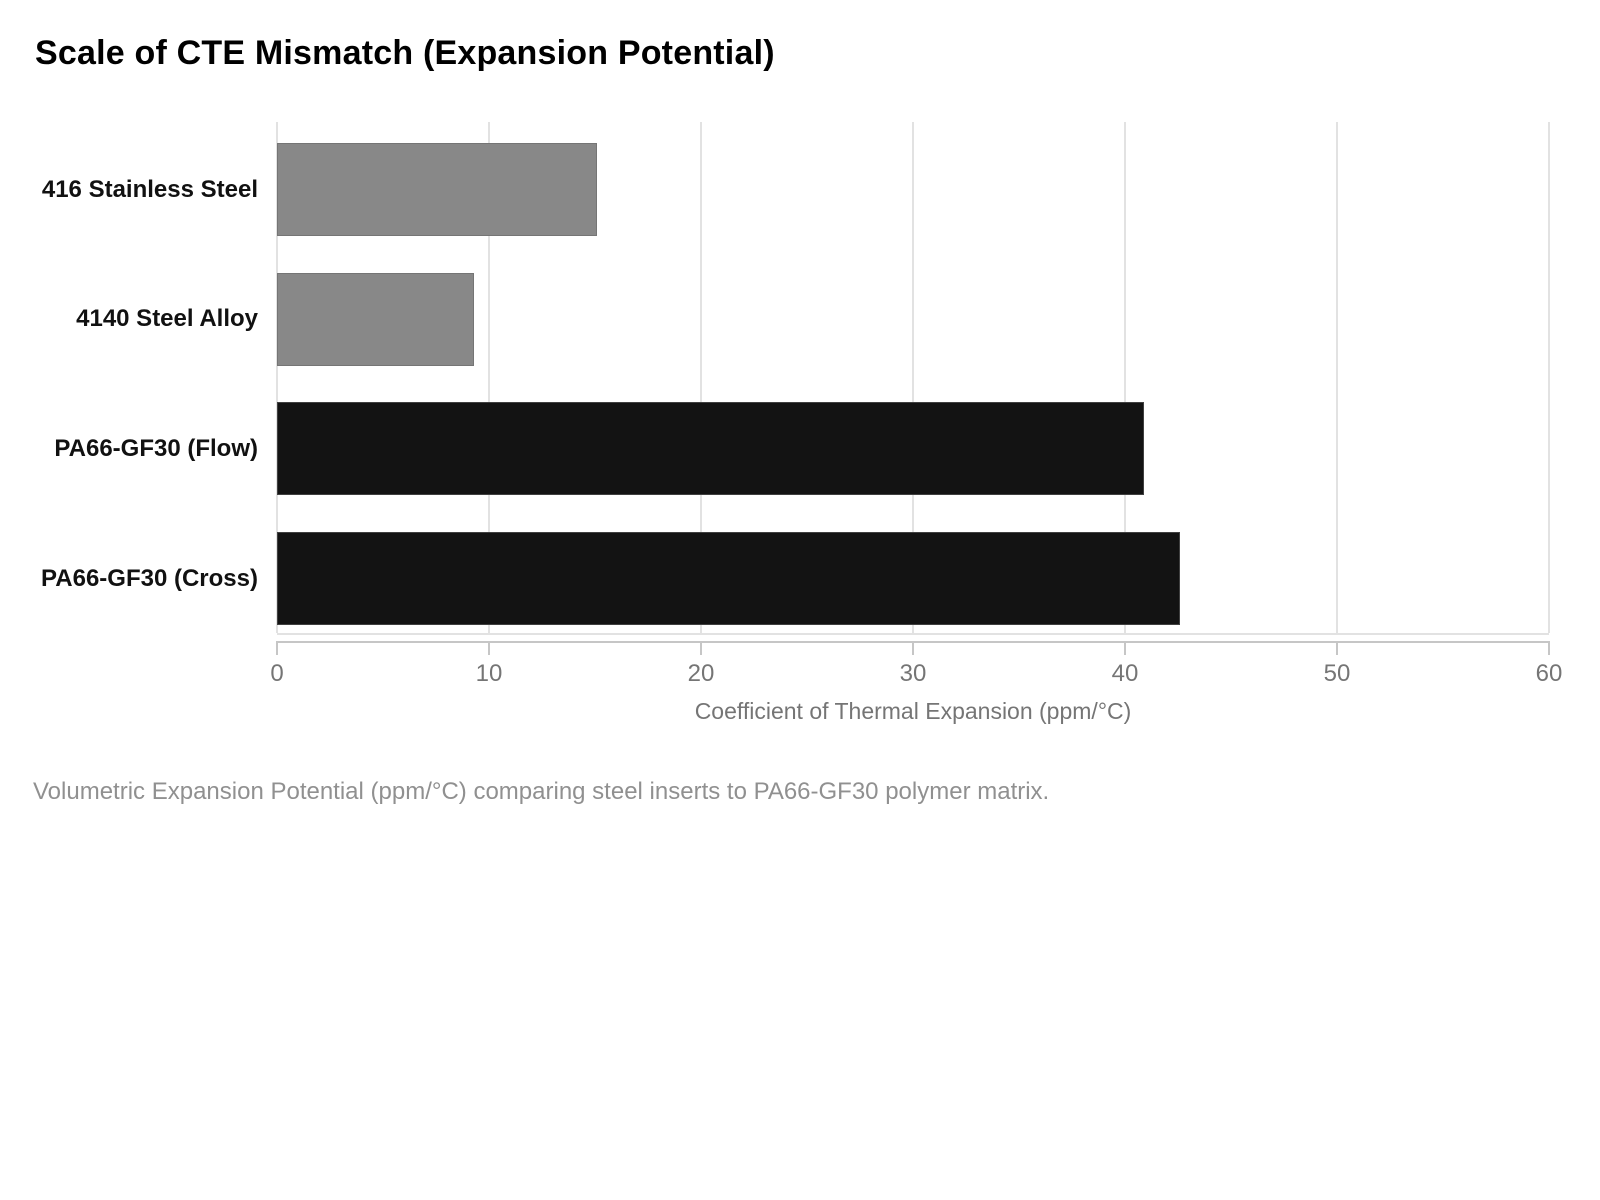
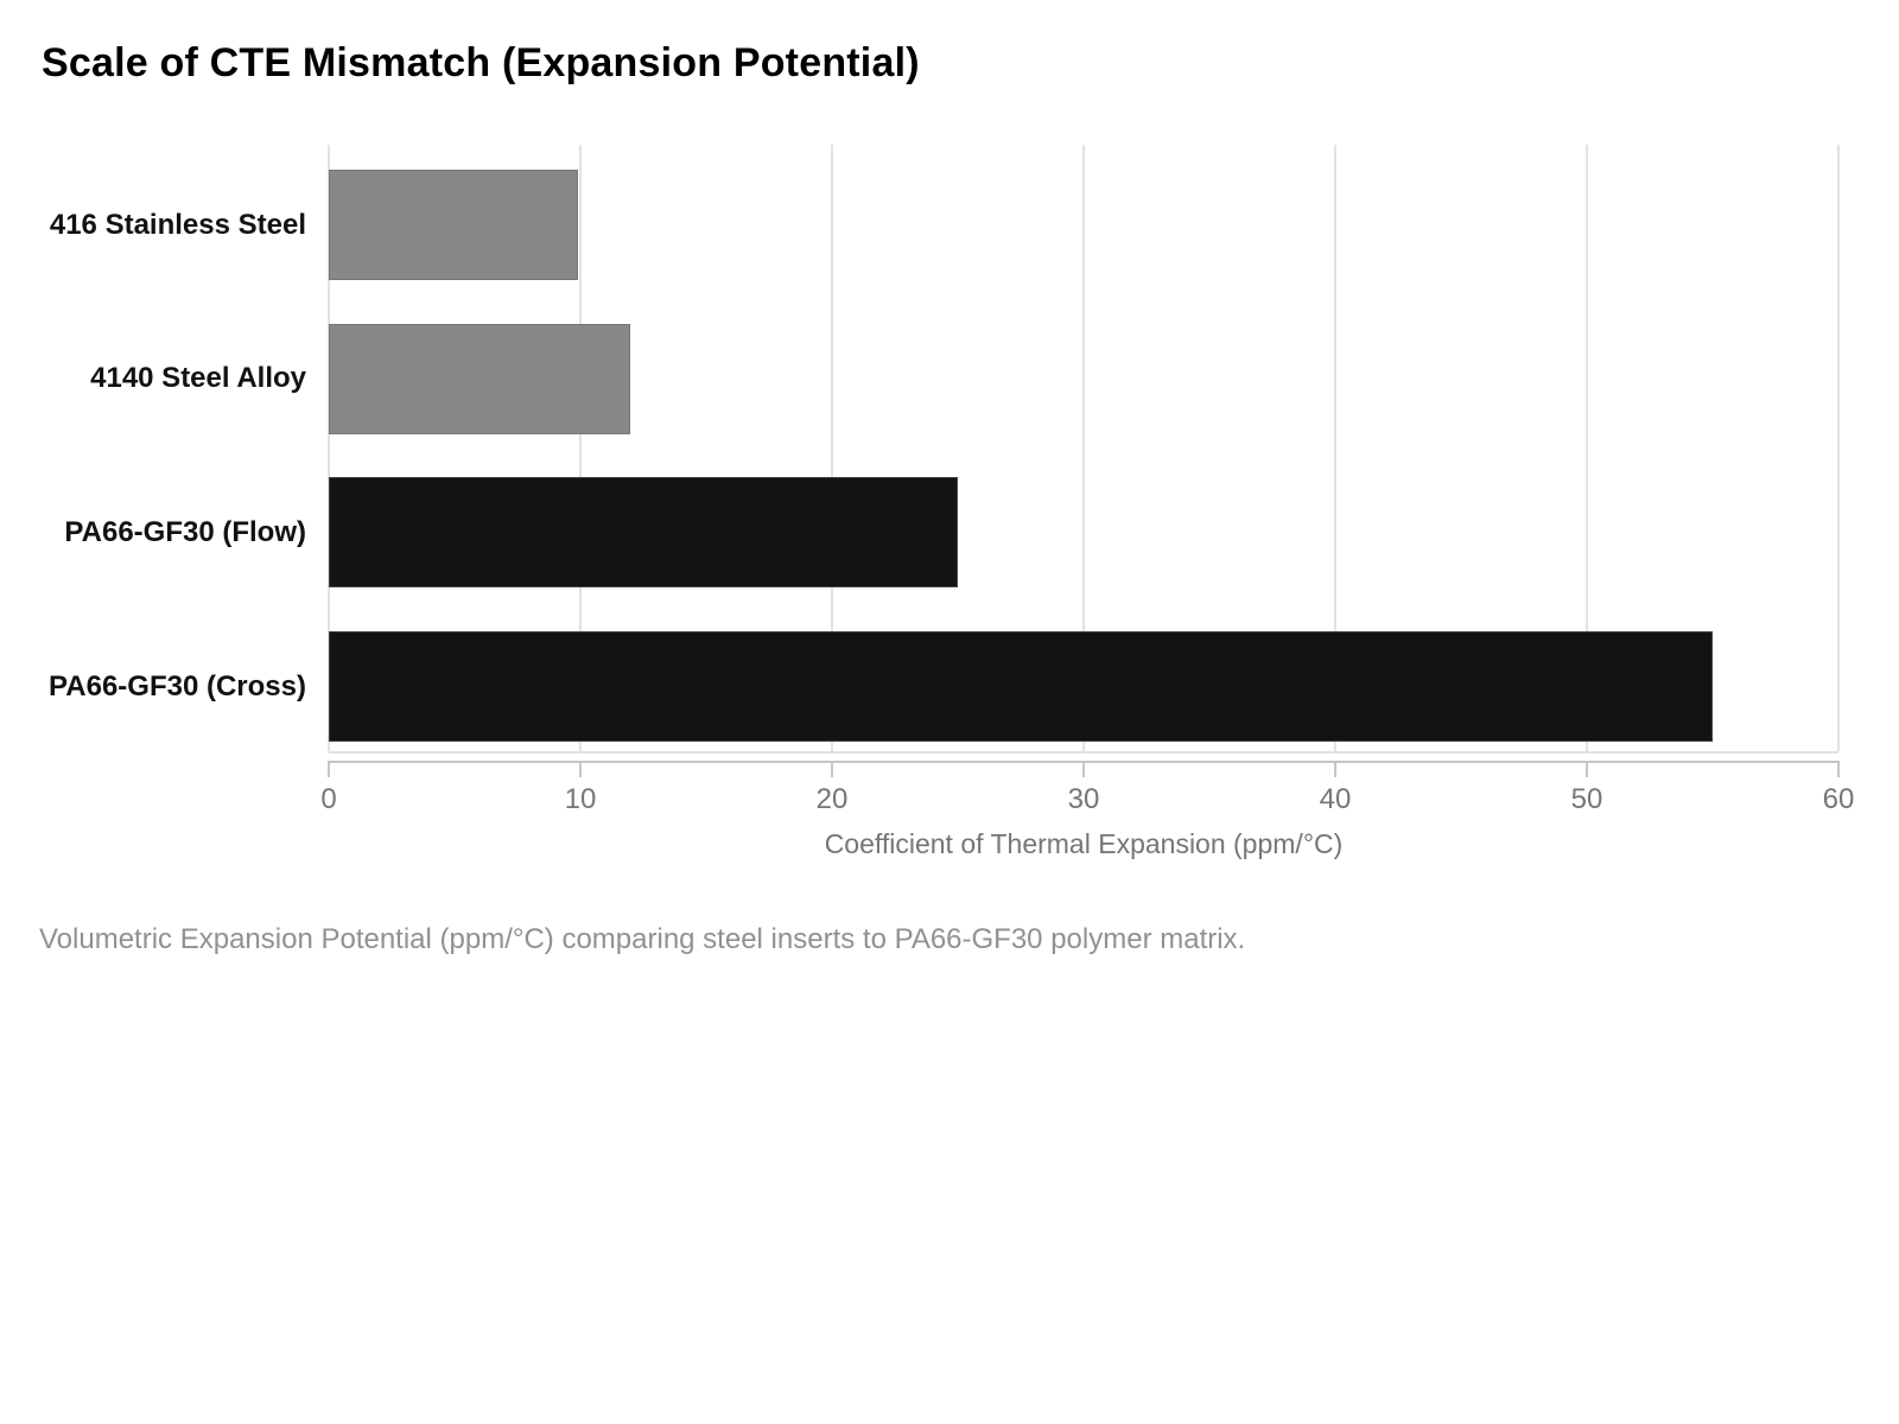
416 Stainless Steel: 15.1 -> 9.9
4140 Steel Alloy: 9.3 -> 12.0
PA66-GF30 (Flow): 40.9 -> 25.0
PA66-GF30 (Cross): 42.6 -> 55.0
